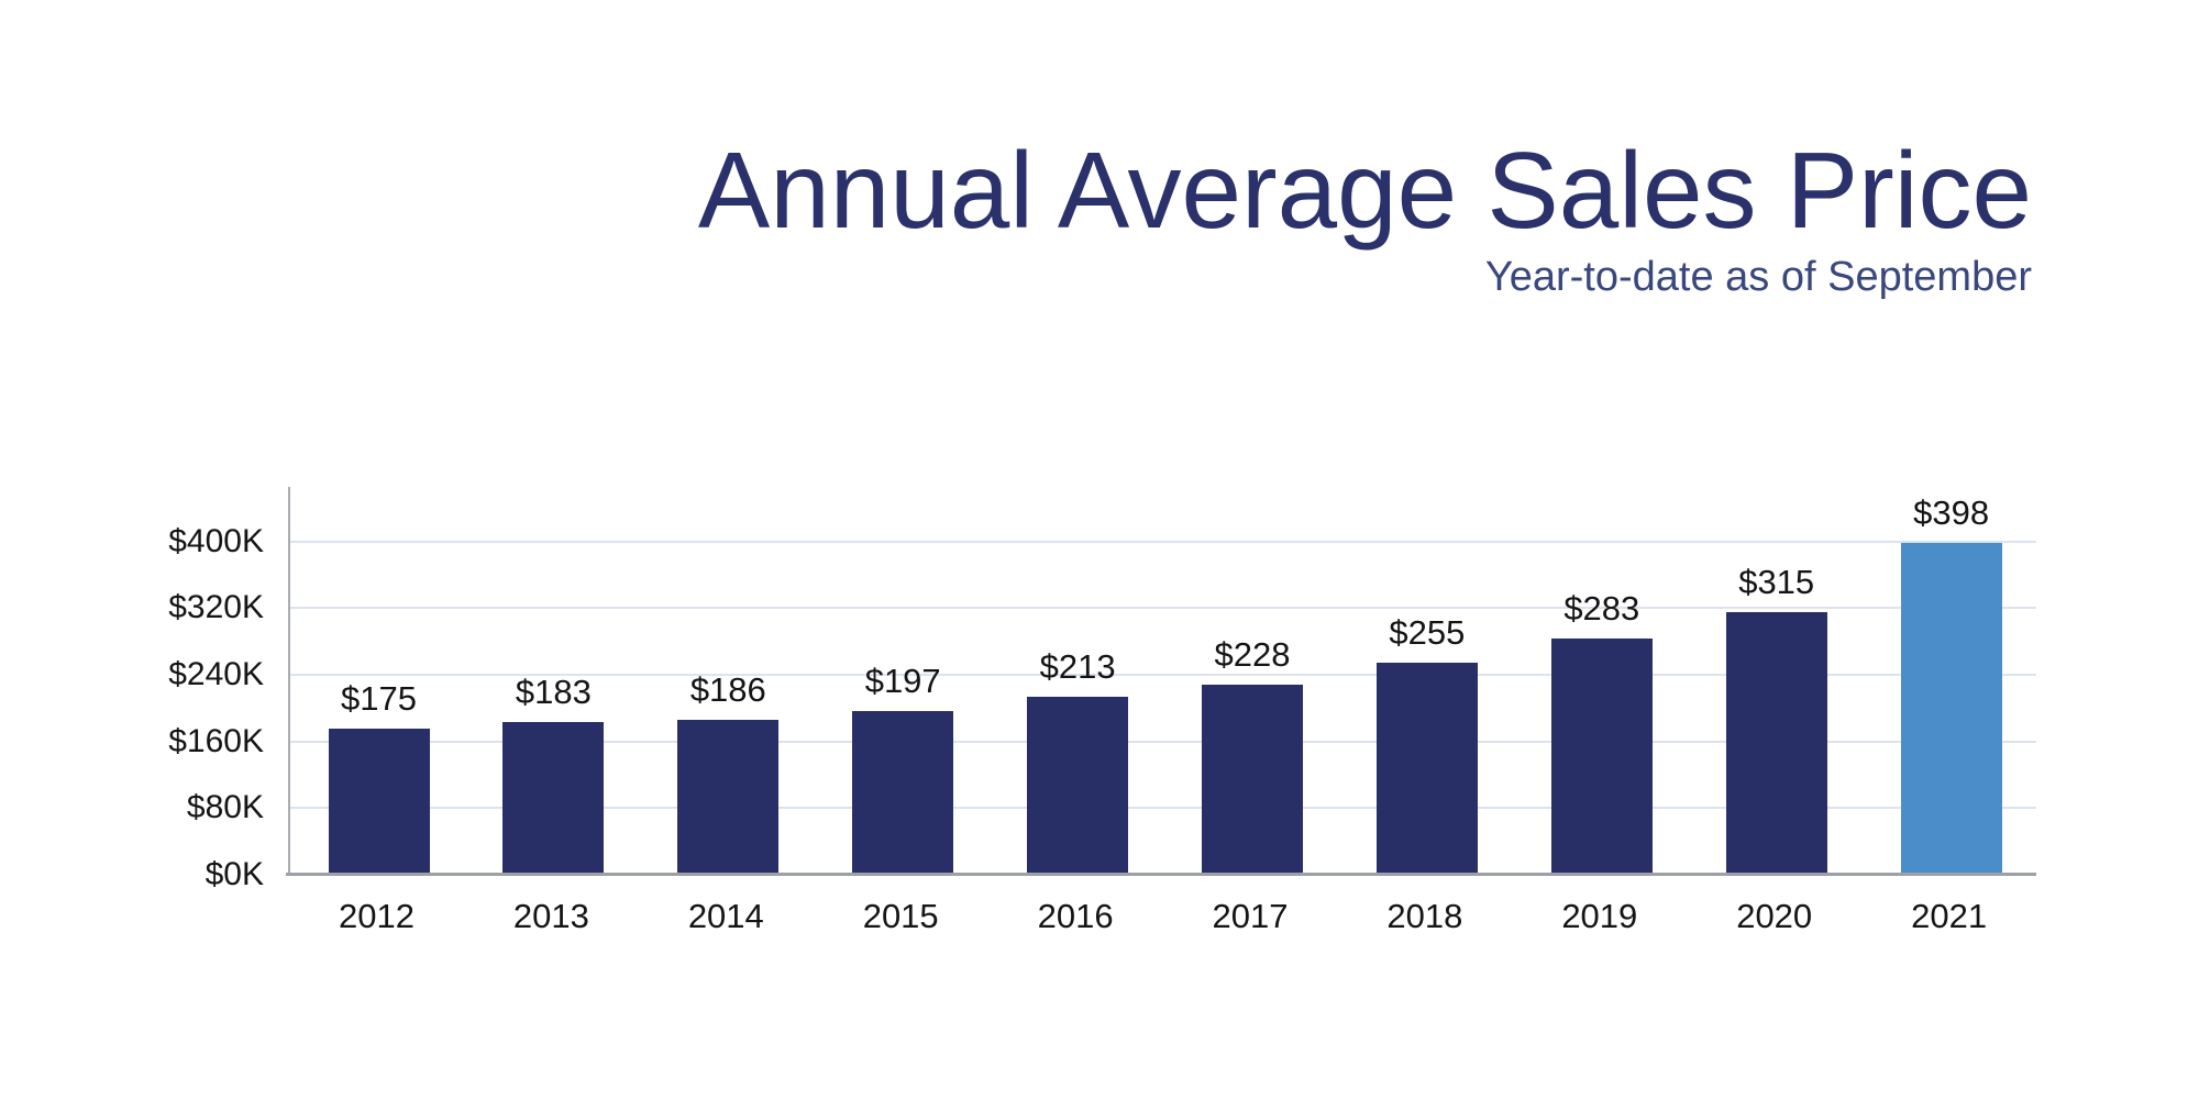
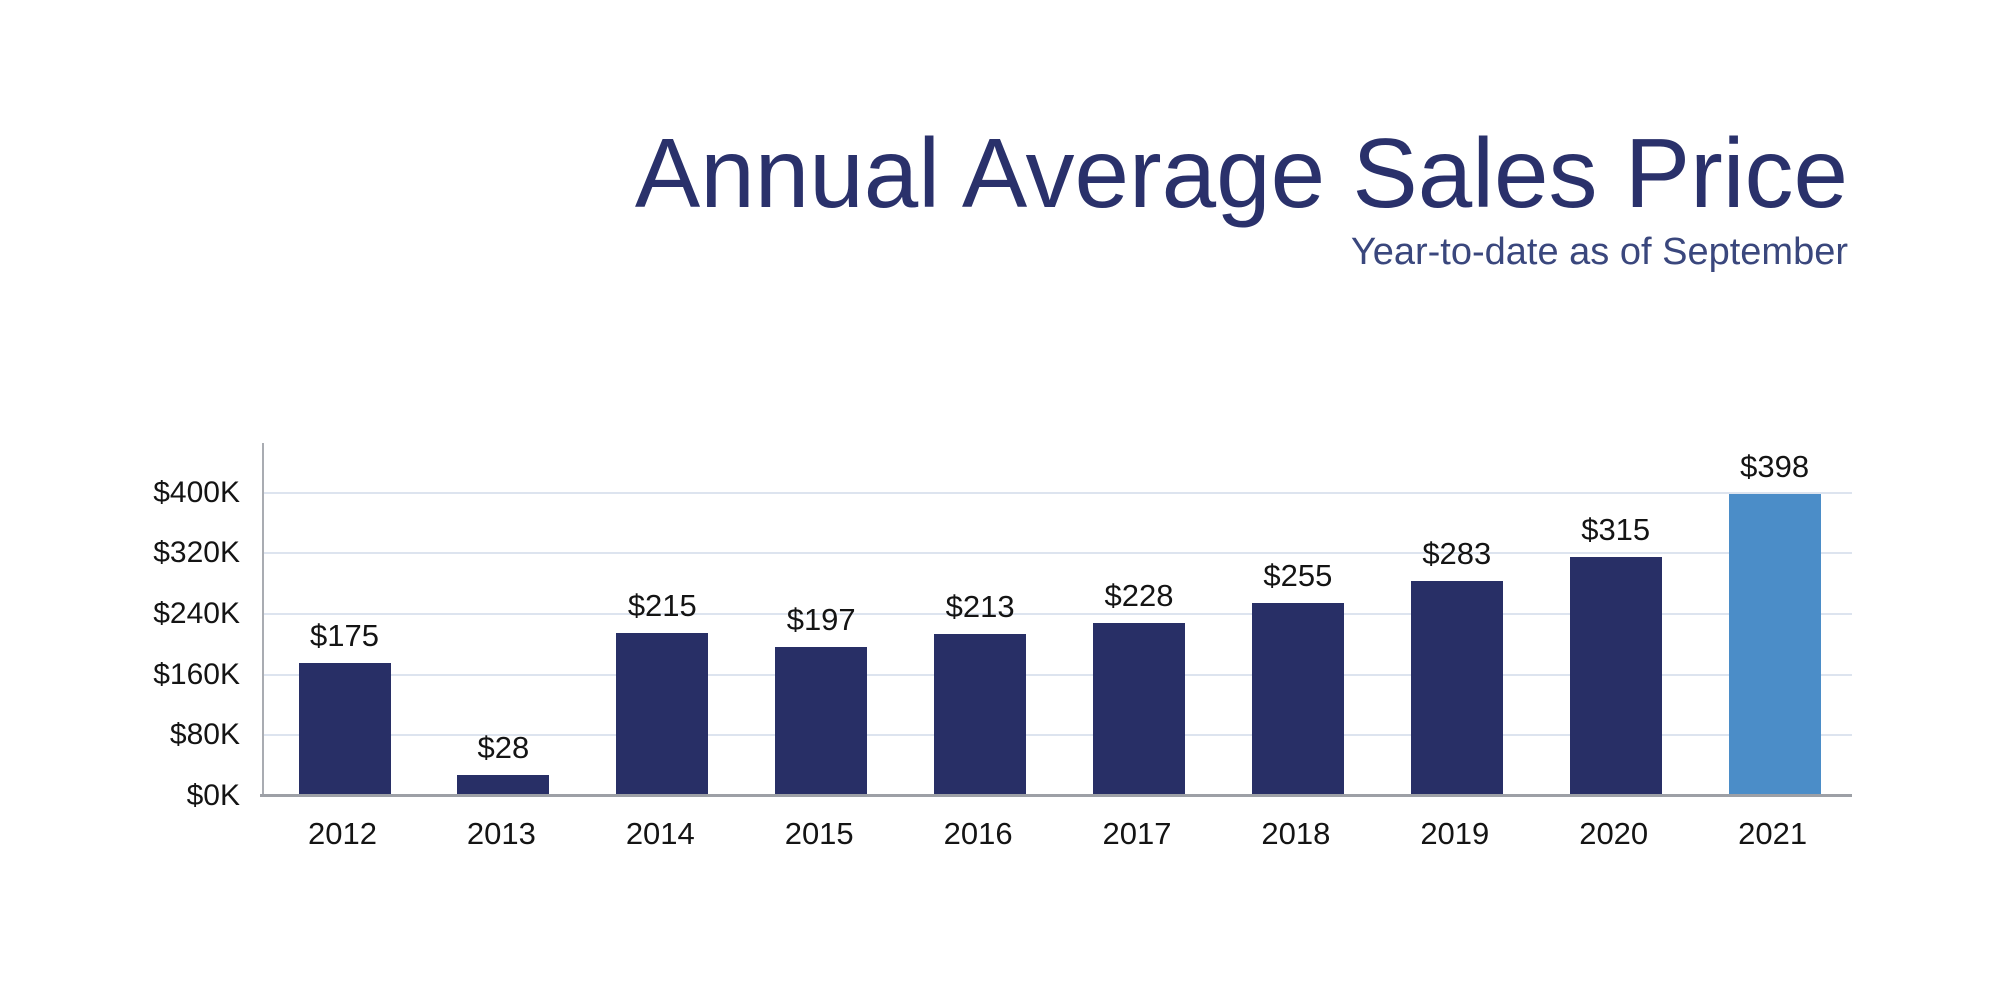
2013: $183 -> $28
2014: $186 -> $215
